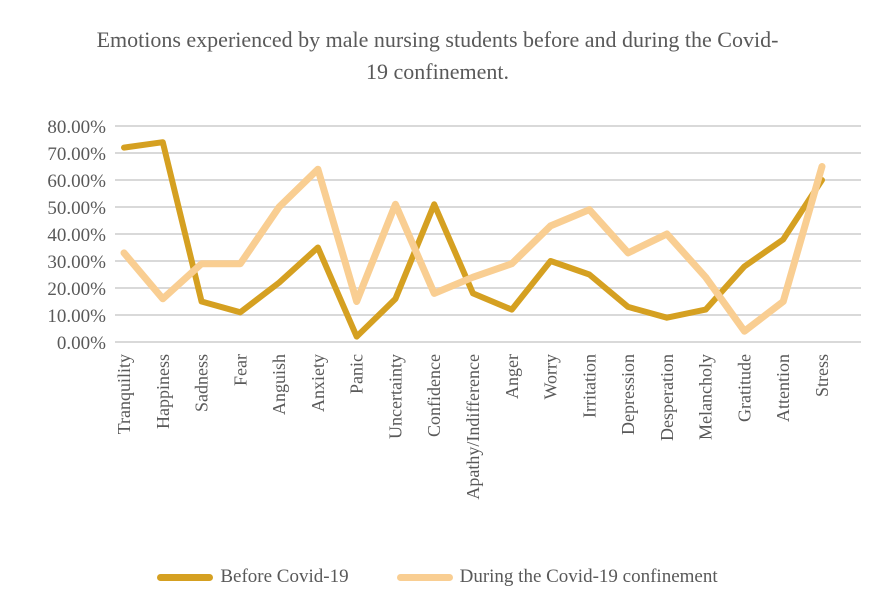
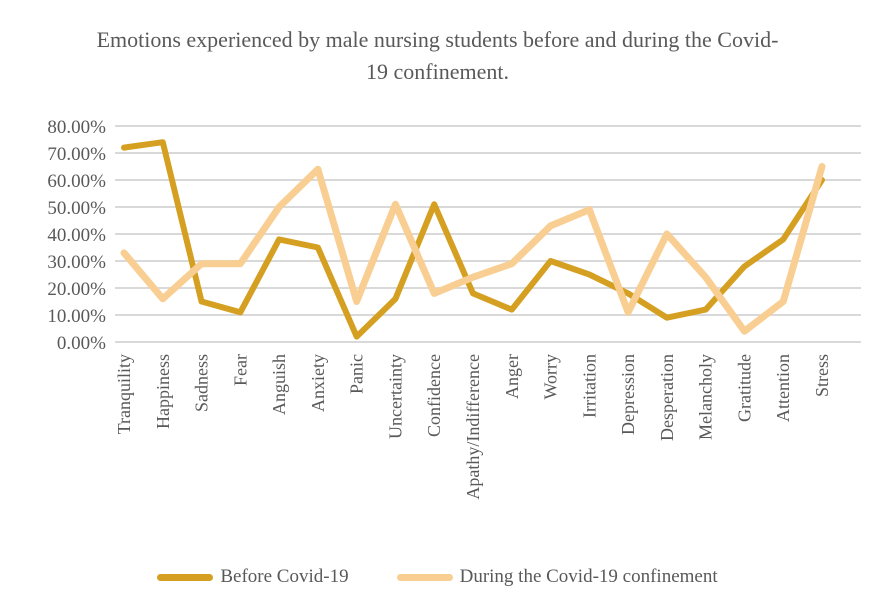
Before Covid-19/Anguish: 22% -> 38%
Before Covid-19/Depression: 13% -> 18%
During the Covid-19 confinement/Depression: 33% -> 11%
